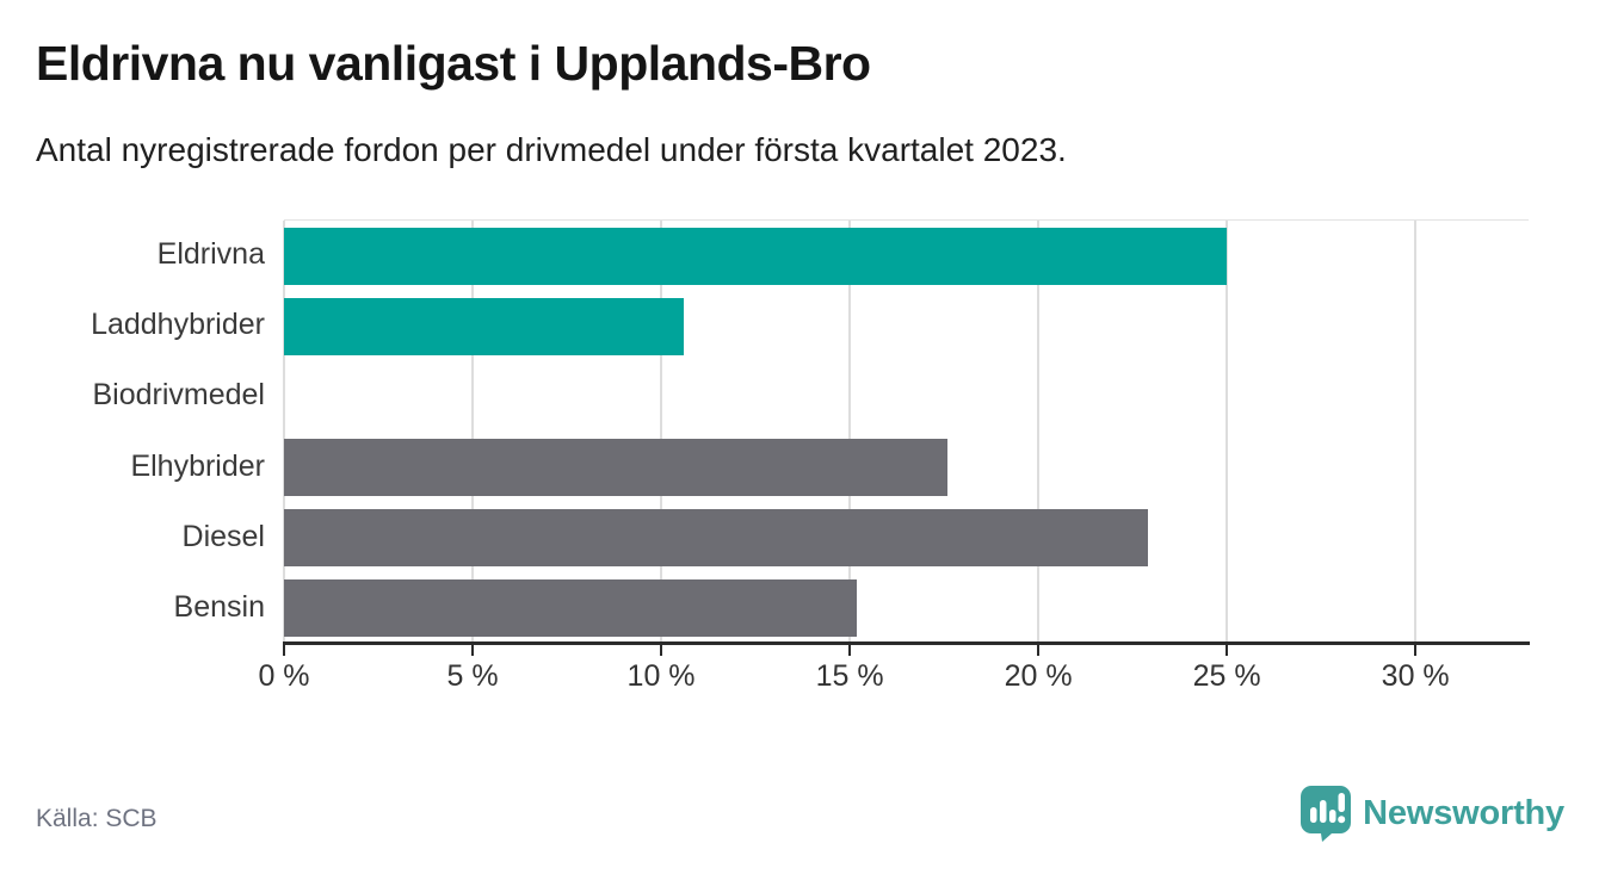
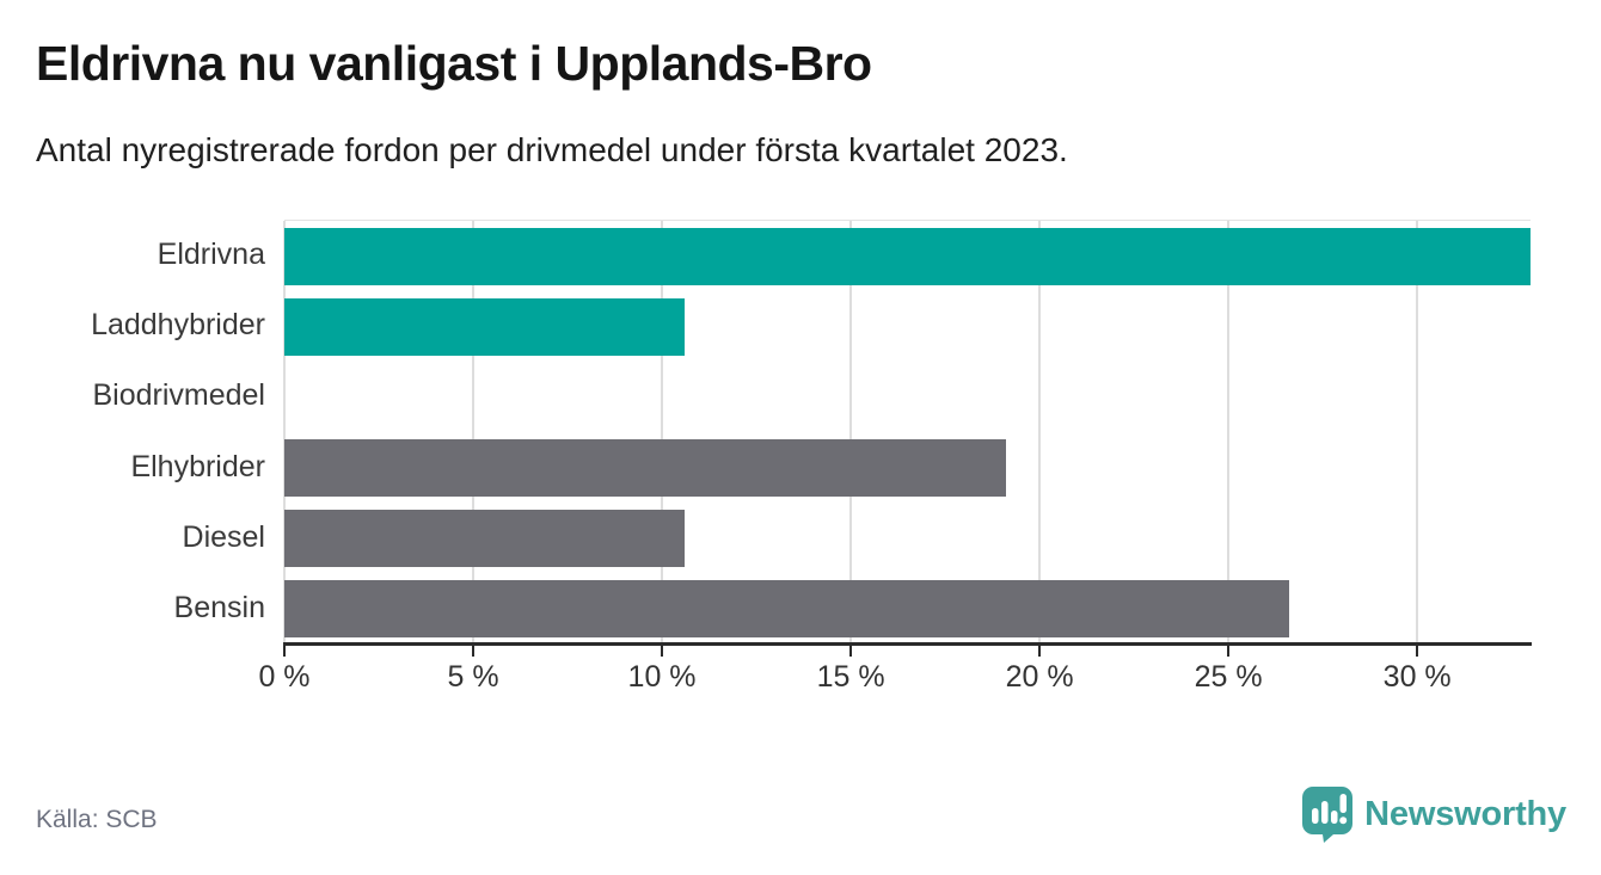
Eldrivna: 25.0% -> 33.0%
Elhybrider: 17.6% -> 19.1%
Diesel: 22.9% -> 10.6%
Bensin: 15.2% -> 26.6%
